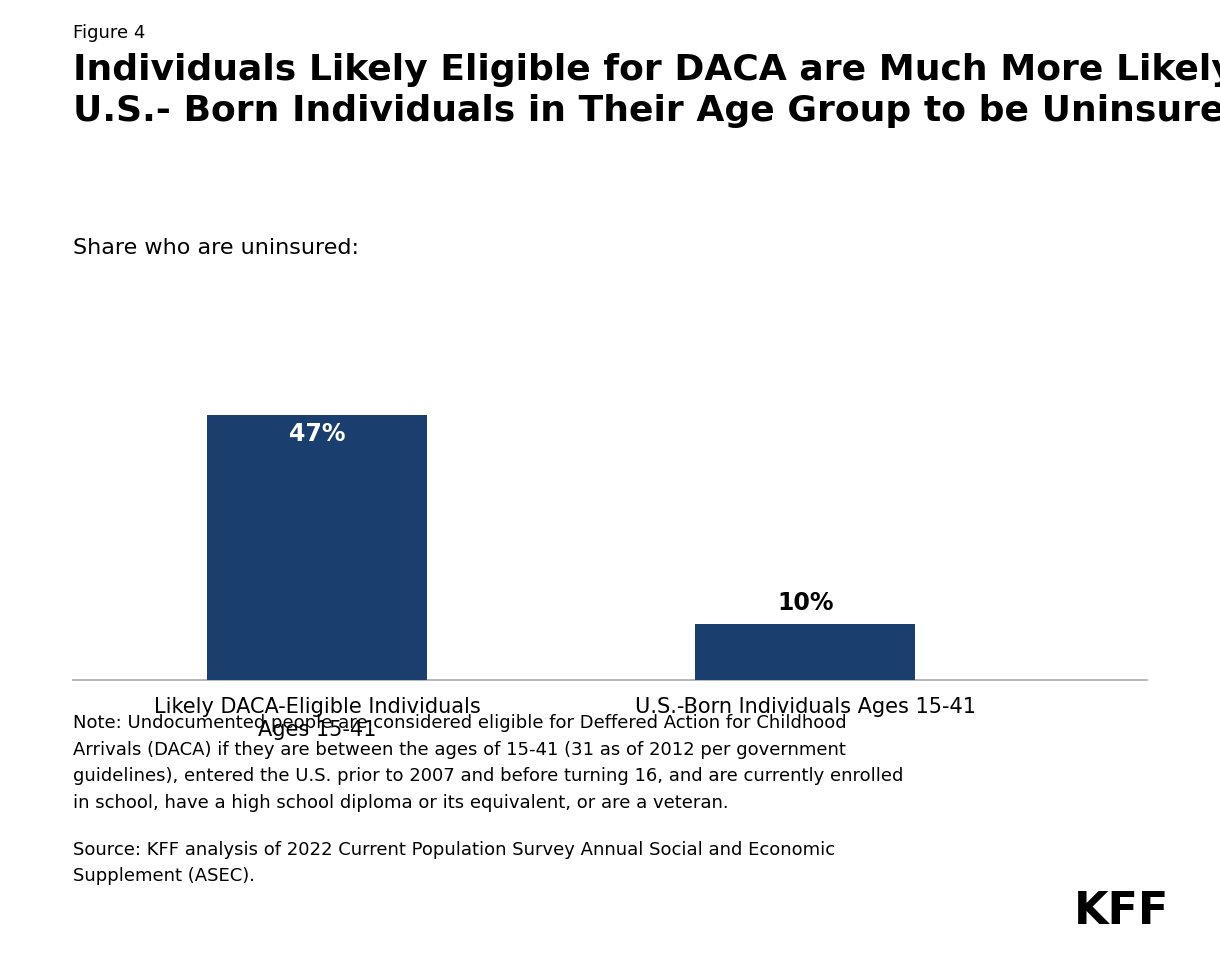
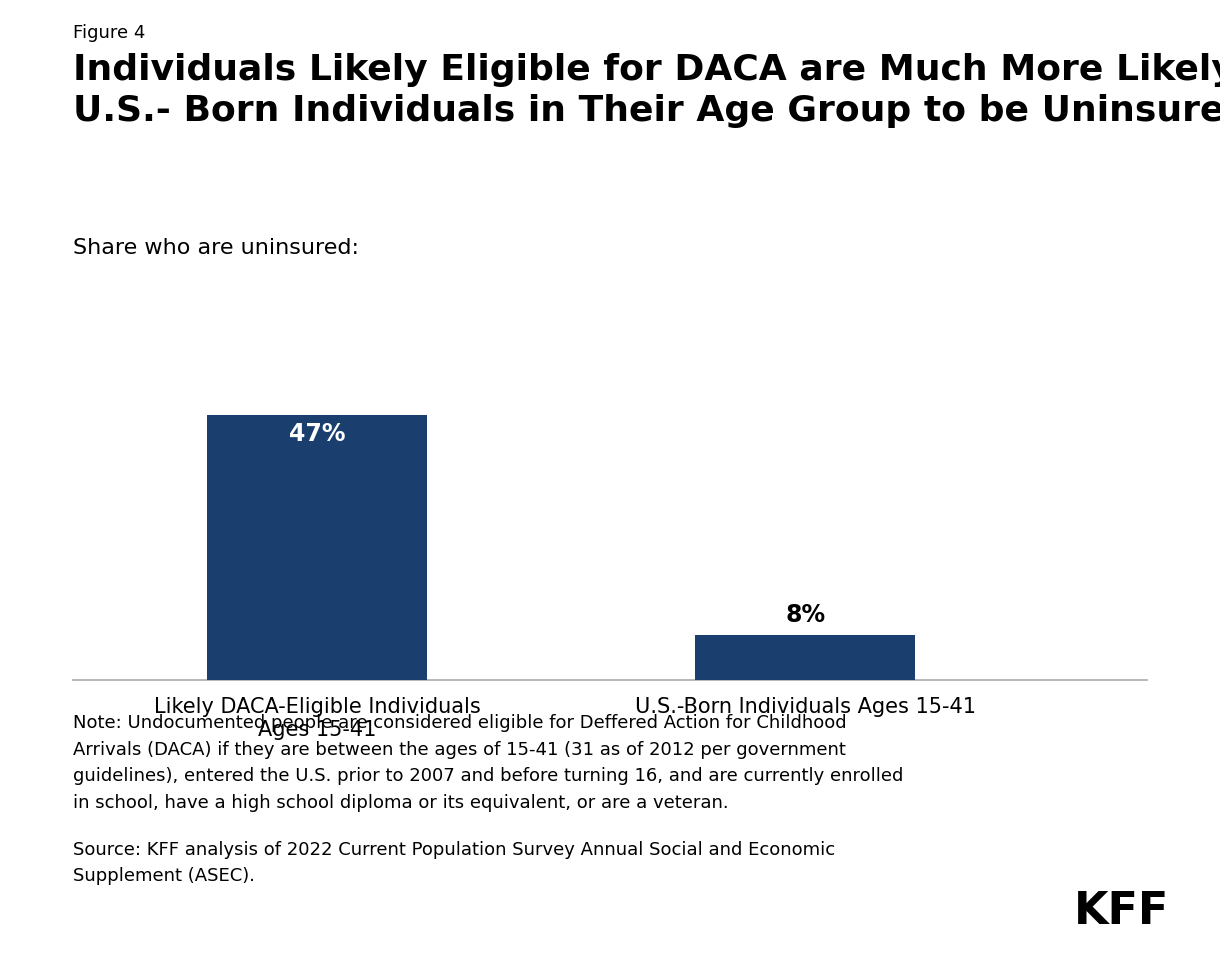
U.S.-Born Individuals Ages 15-41: 10% -> 8%
